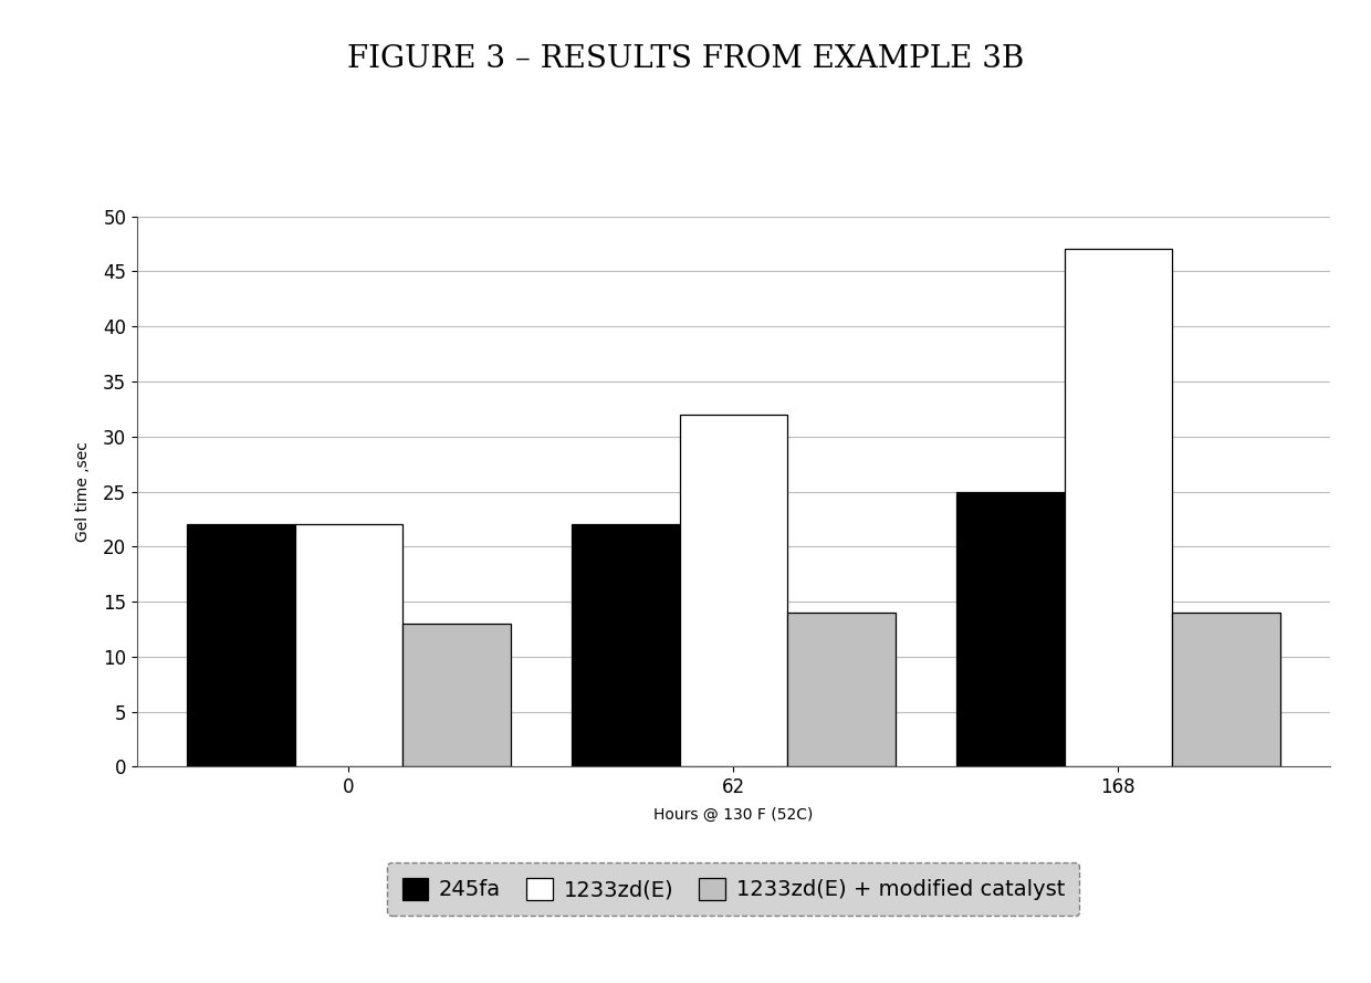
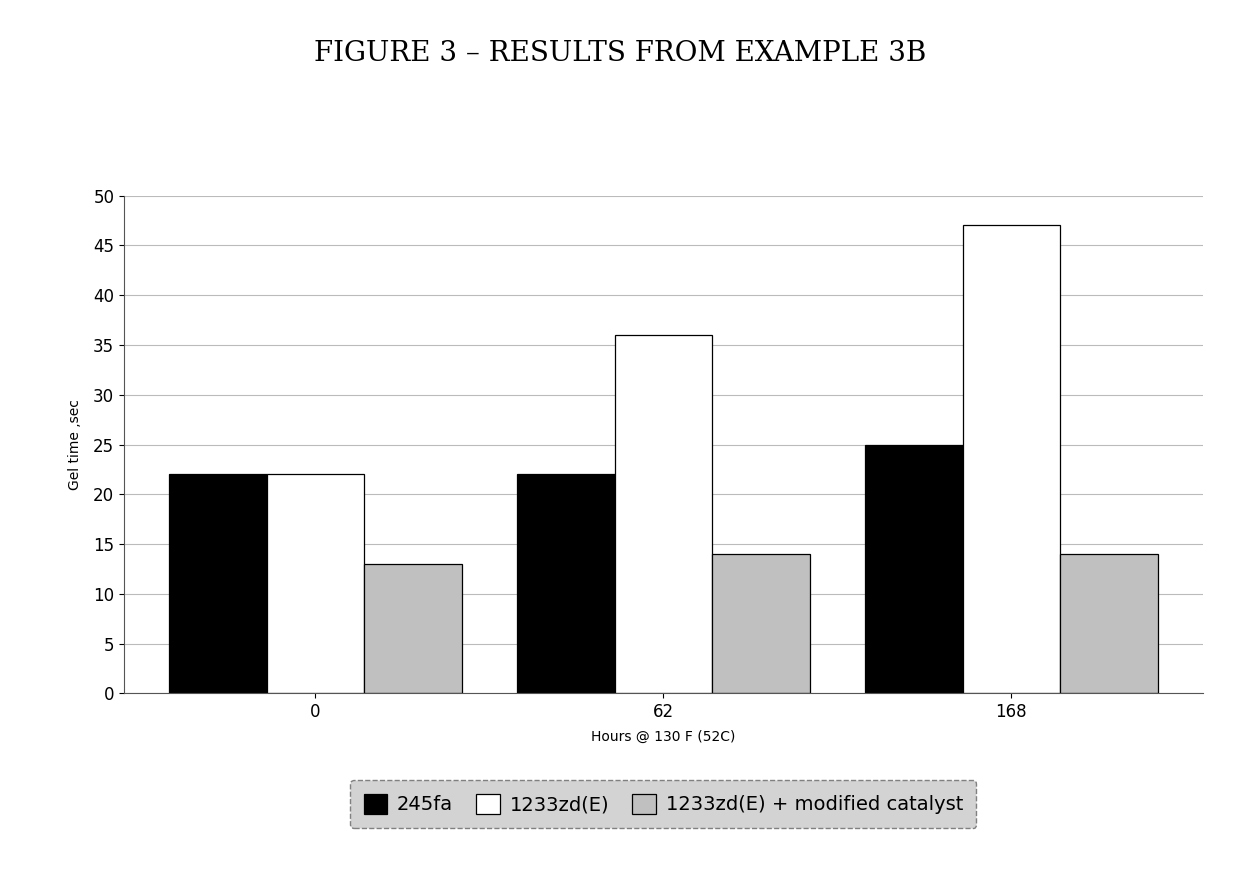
1233zd(E)/62: 32 -> 36
